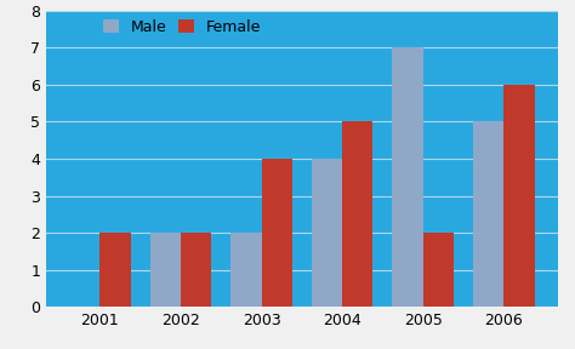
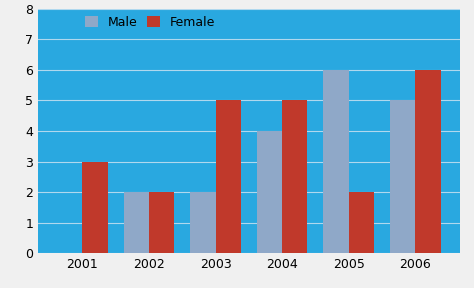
Female/2001: 2 -> 3
Female/2003: 4 -> 5
Male/2005: 7 -> 6
